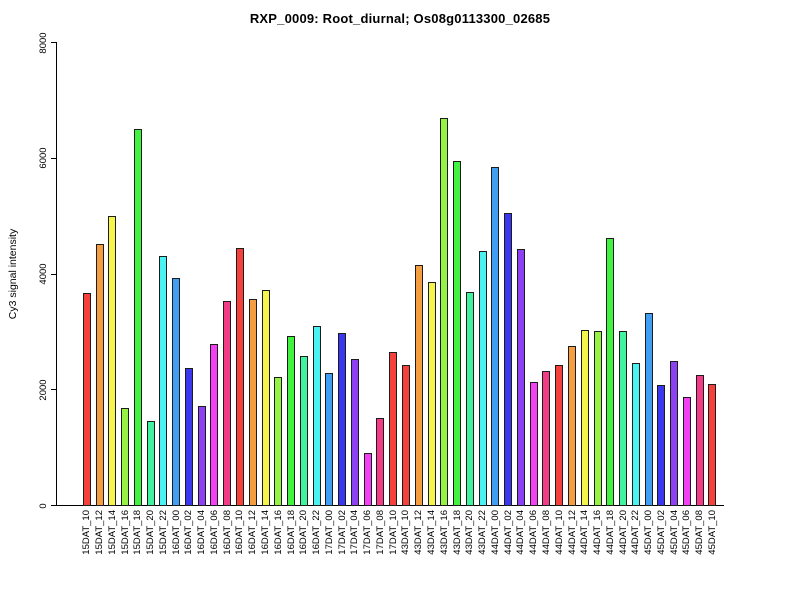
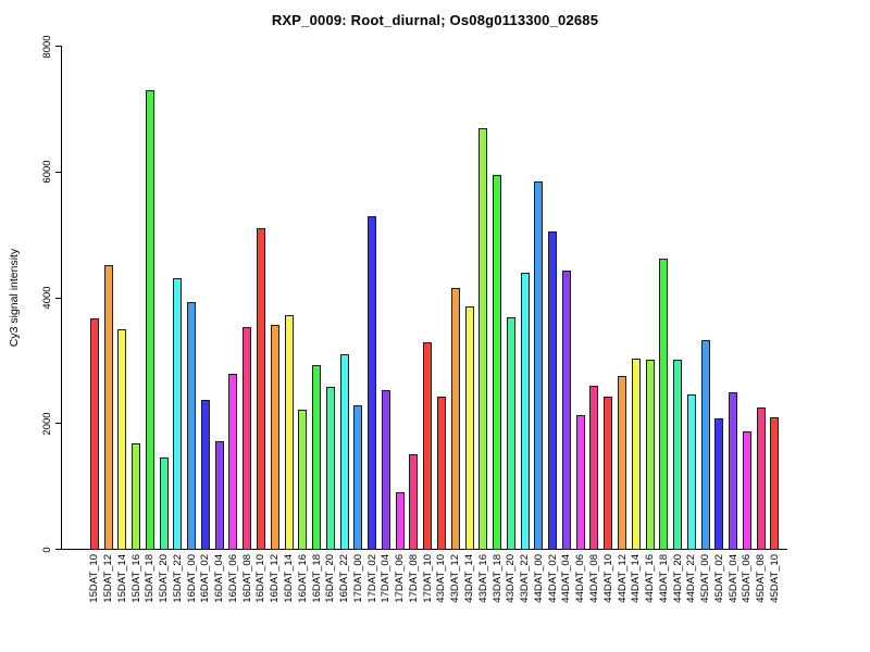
15DAT_14: 5000 -> 3500
15DAT_18: 6500 -> 7300
16DAT_10: 4400 -> 5100
17DAT_02: 3000 -> 5300
17DAT_10: 2700 -> 3300
44DAT_08: 2300 -> 2600
